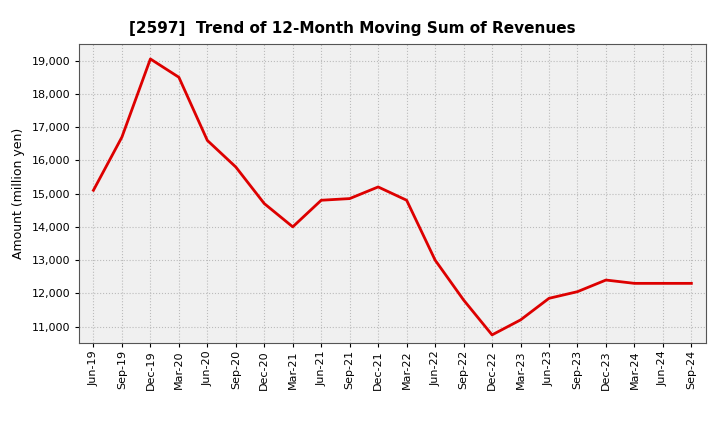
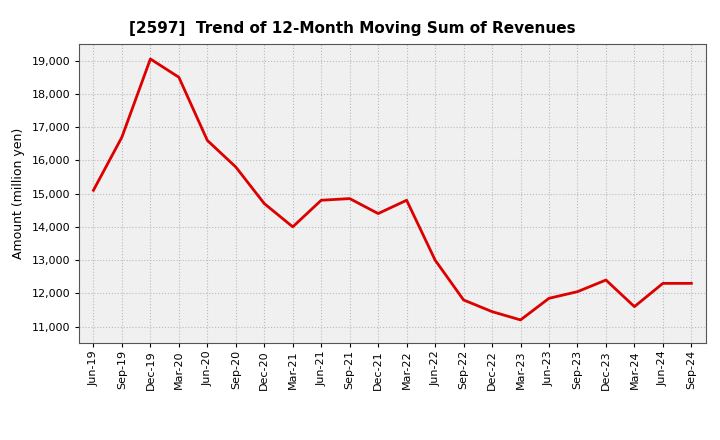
Dec-21: 15,200 -> 14,400
Dec-22: 10,750 -> 11,450
Mar-24: 12,300 -> 11,600
